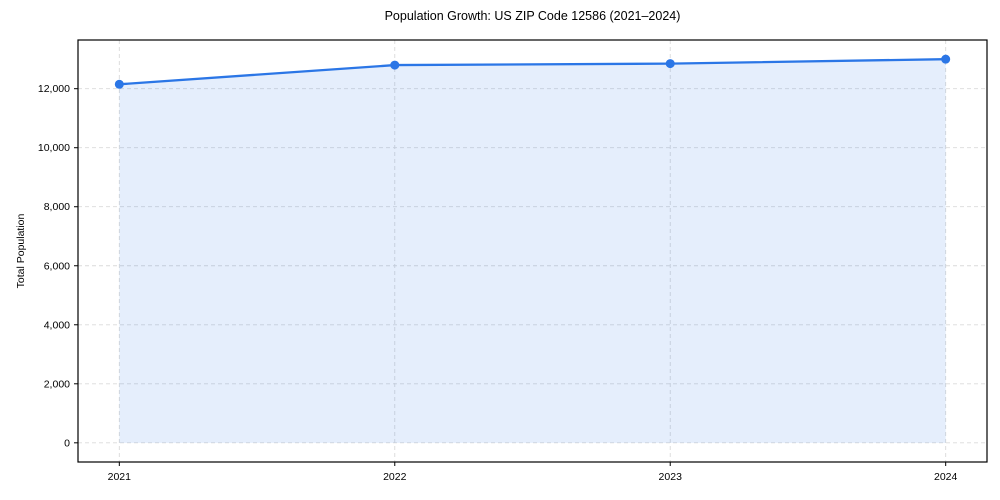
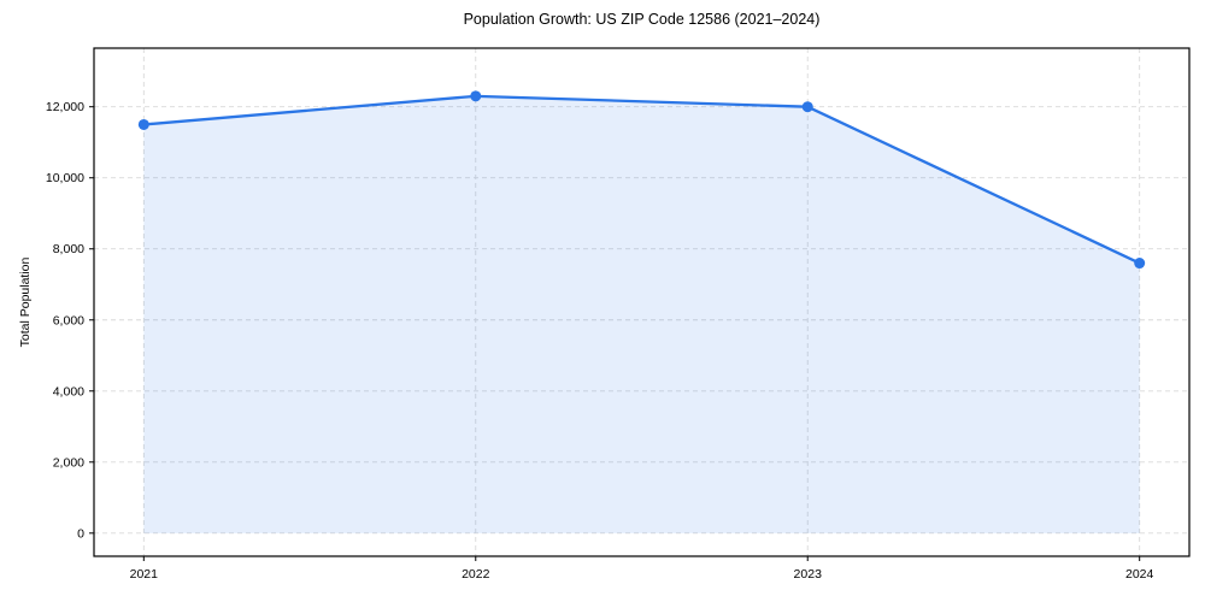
2021: 12200 -> 11500
2022: 12800 -> 12300
2023: 12800 -> 12000
2024: 13000 -> 7600
